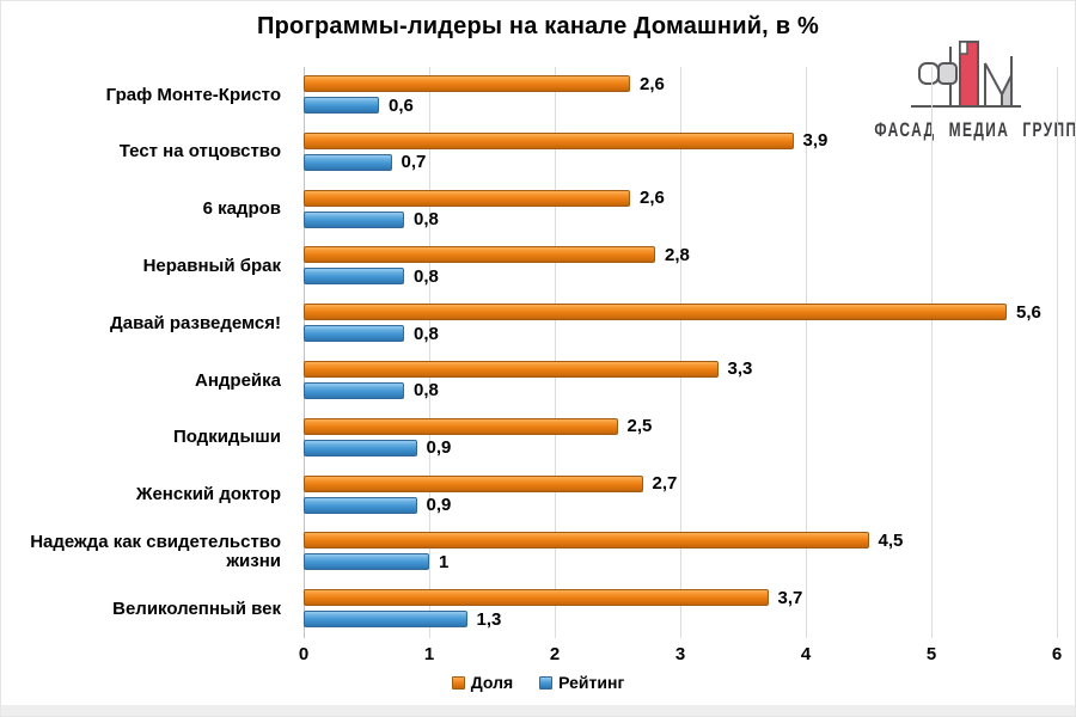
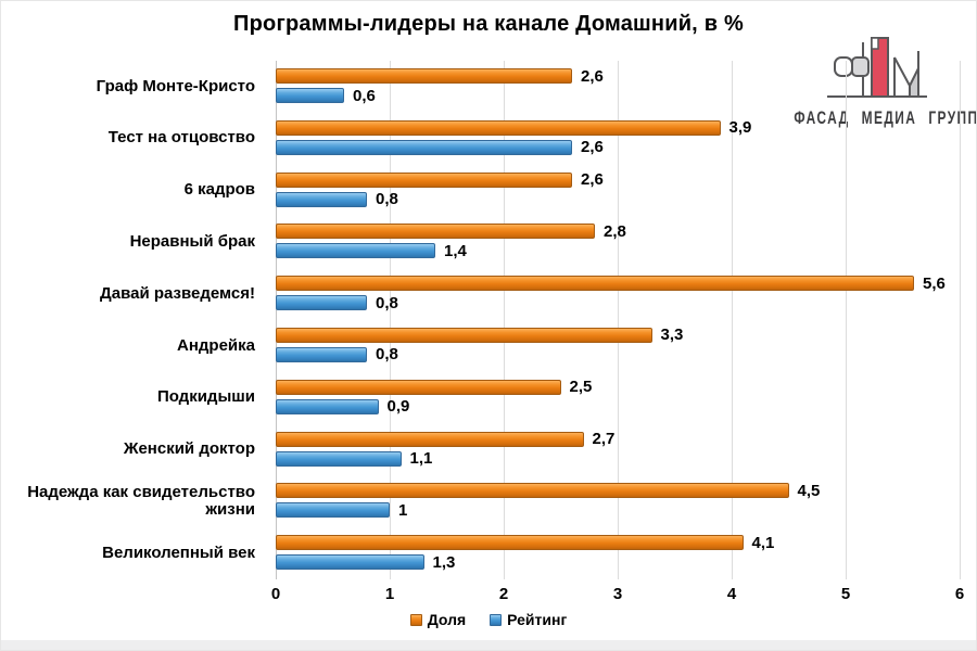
Рейтинг/Тест на отцовство: 0,7 -> 2,6
Рейтинг/Неравный брак: 0,8 -> 1,4
Рейтинг/Женский доктор: 0,9 -> 1,1
Доля/Великолепный век: 3,7 -> 4,1
